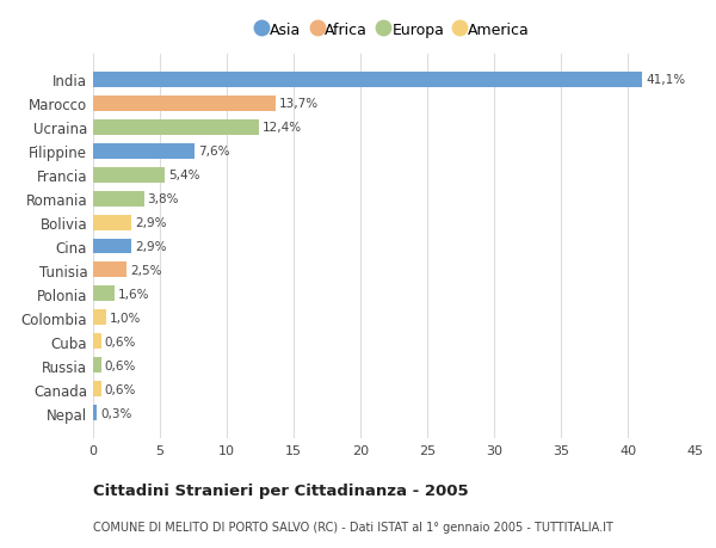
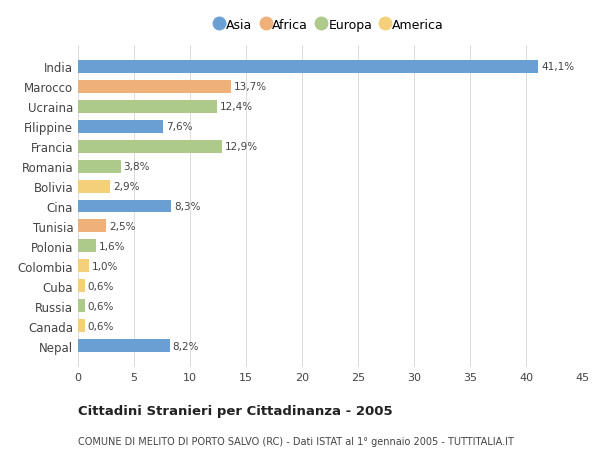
Francia: 5,4% -> 12,9%
Cina: 2,9% -> 8,3%
Nepal: 0,3% -> 8,2%
